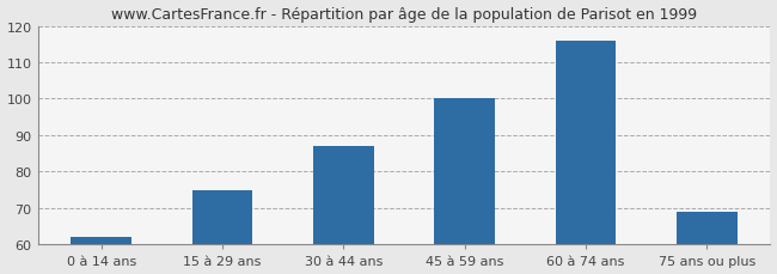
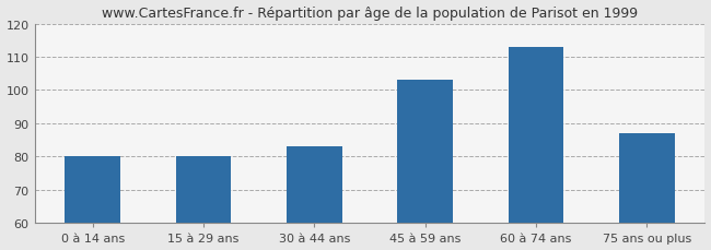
0 à 14 ans: 62 -> 80
15 à 29 ans: 75 -> 80
30 à 44 ans: 87 -> 83
45 à 59 ans: 100 -> 103
60 à 74 ans: 116 -> 113
75 ans ou plus: 69 -> 87
